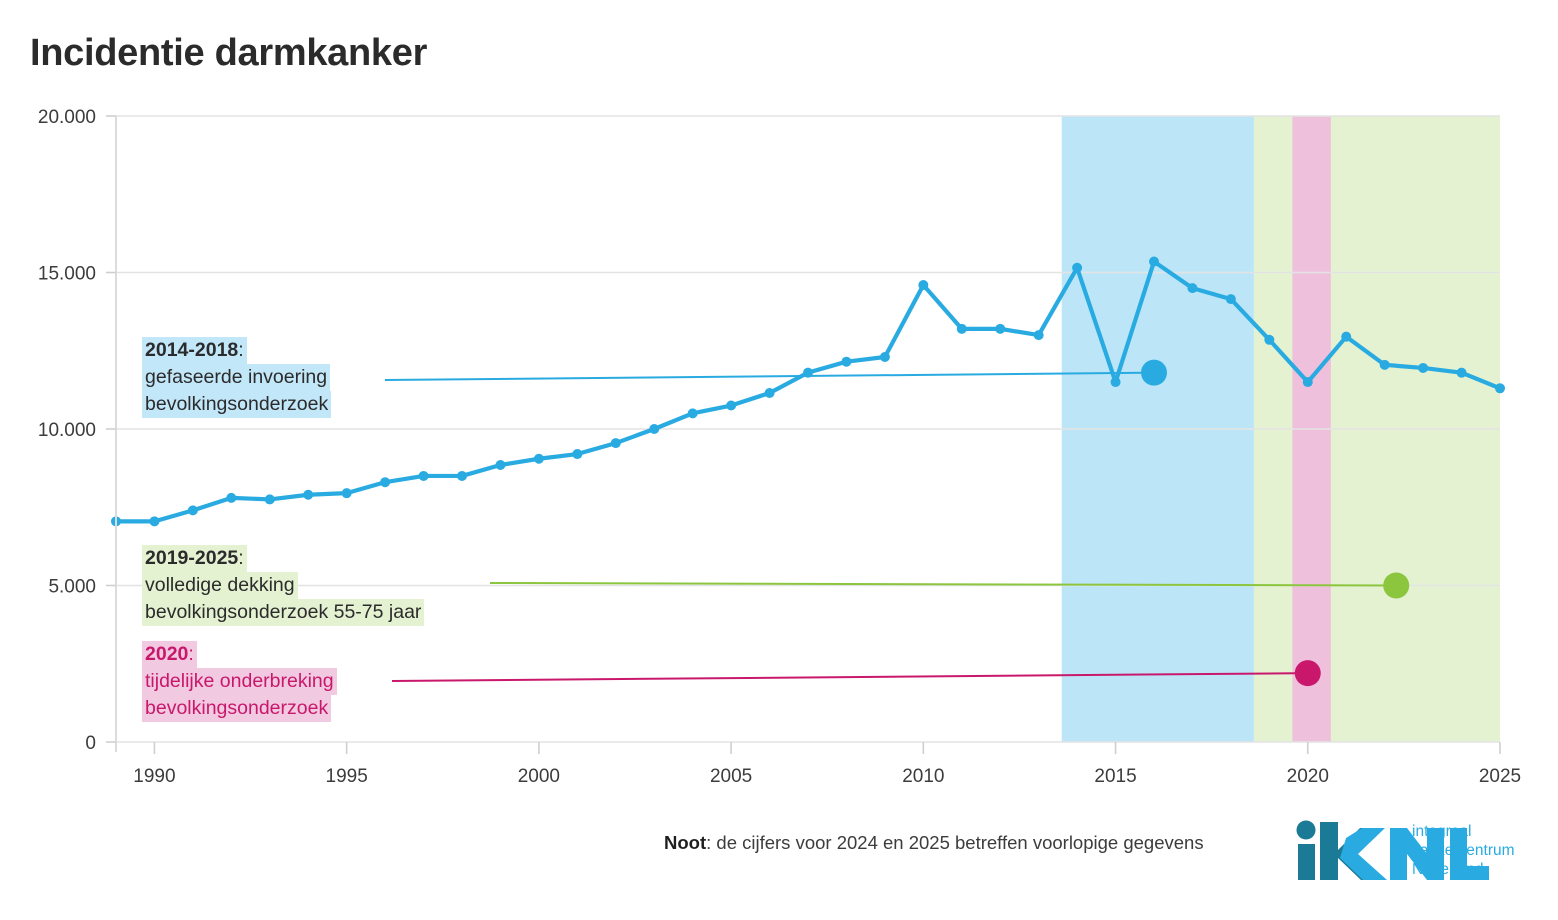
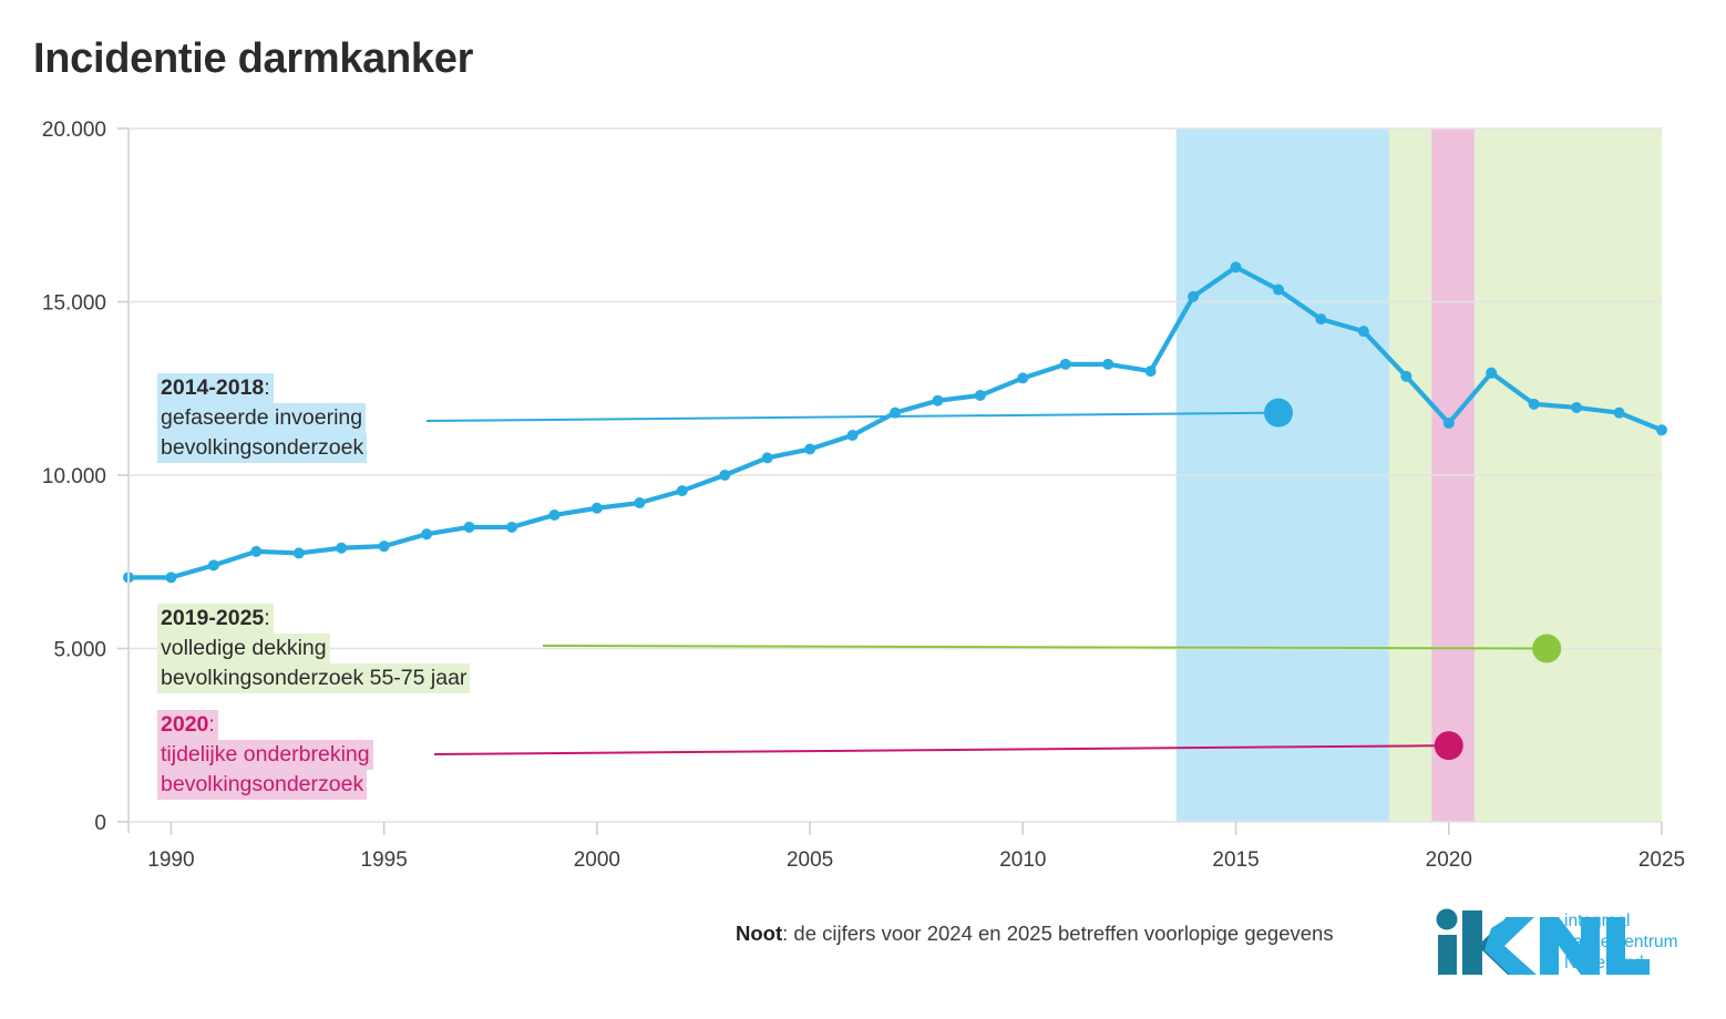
2010: 14600 -> 12800
2015: 11500 -> 16000
